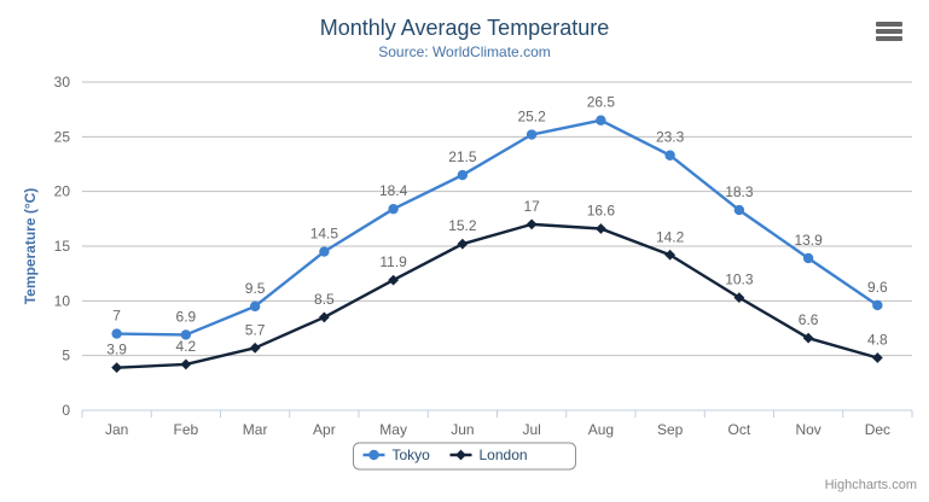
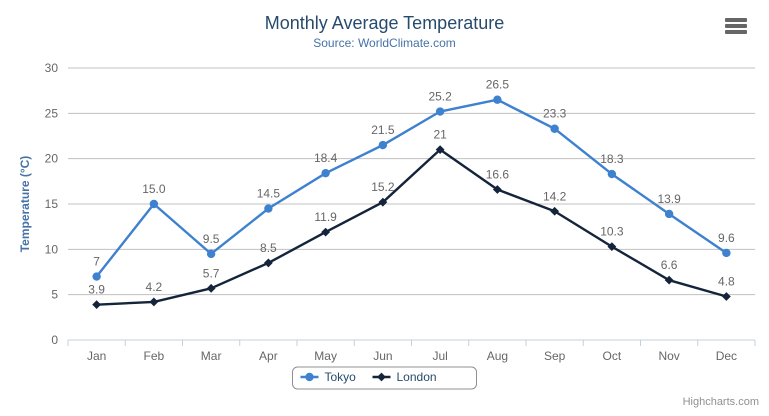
Tokyo/Feb: 6.9 -> 15.0
London/Jul: 17 -> 21
